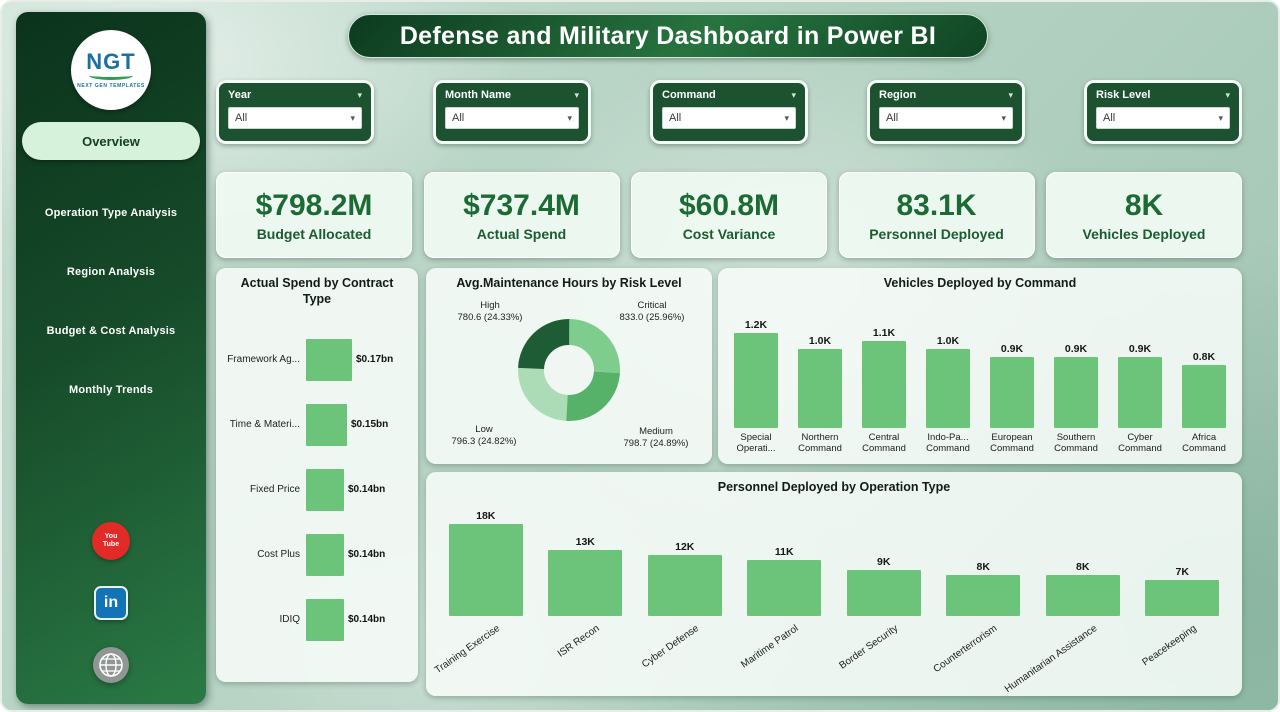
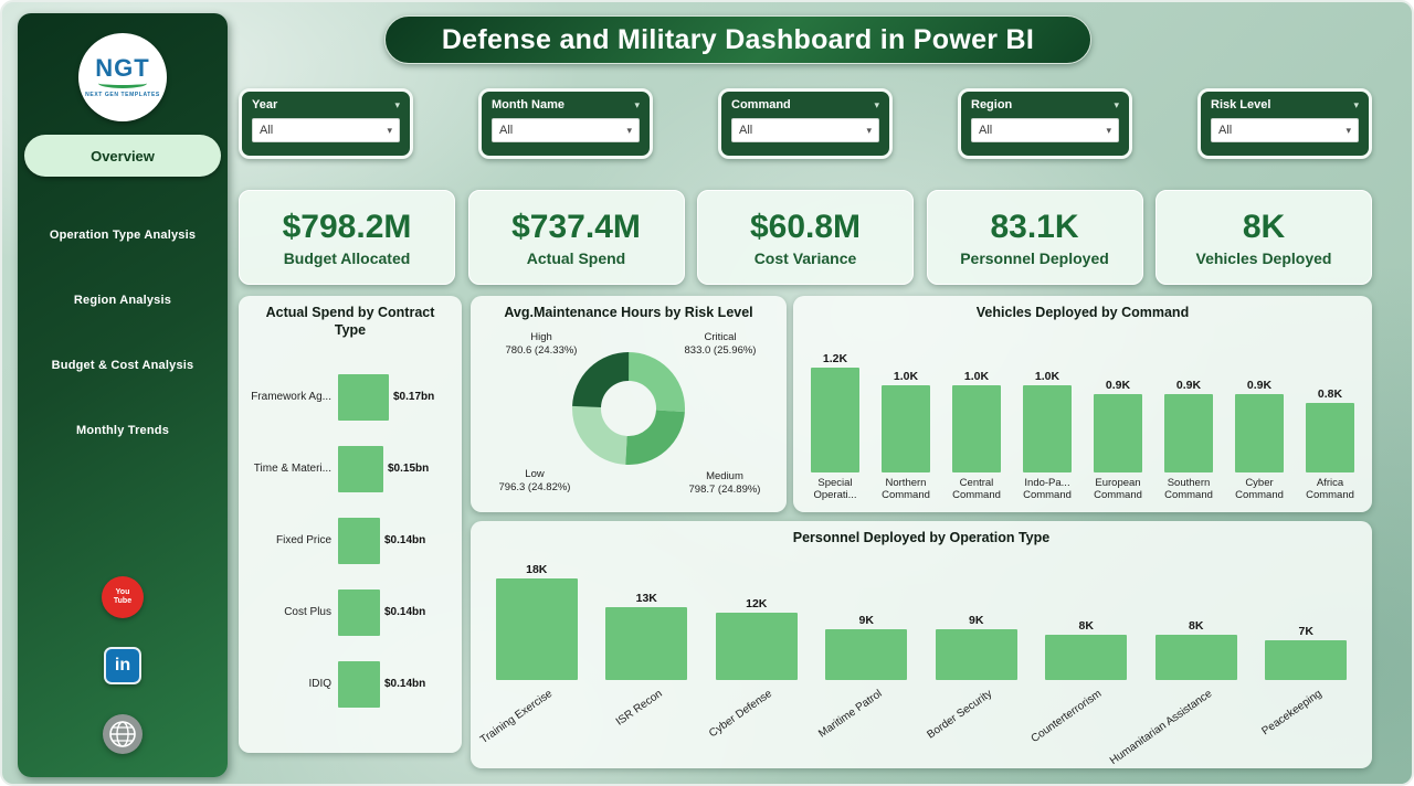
Vehicles Deployed by Command/Central Command: 1.1K -> 1.0K
Personnel Deployed by Operation Type/Maritime Patrol: 11K -> 9K
